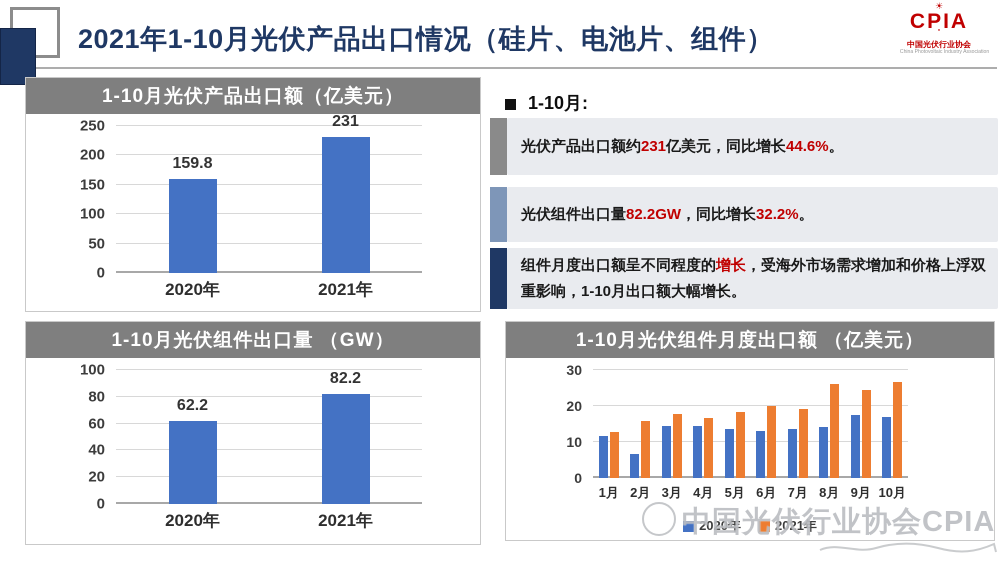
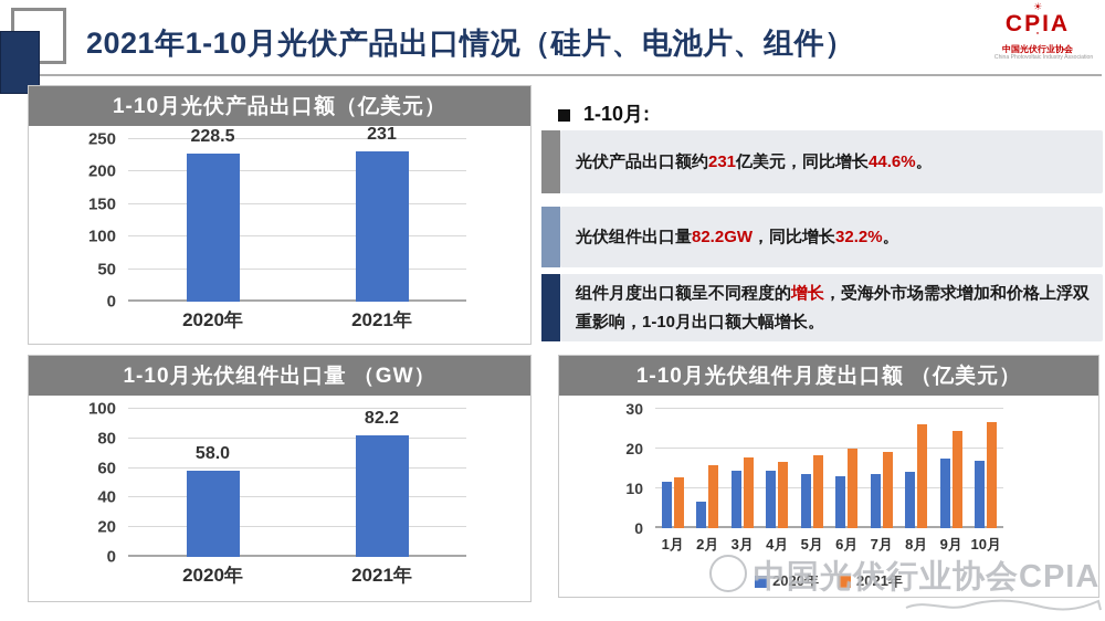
1-10月光伏产品出口额（亿美元）/2020年: 159.8 -> 228.5
1-10月光伏组件出口量 （GW）/2020年: 62.2 -> 58.0
